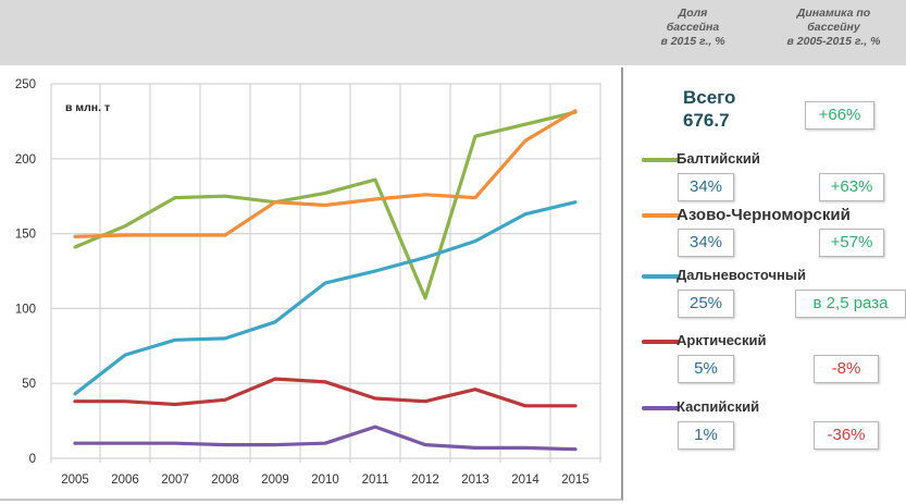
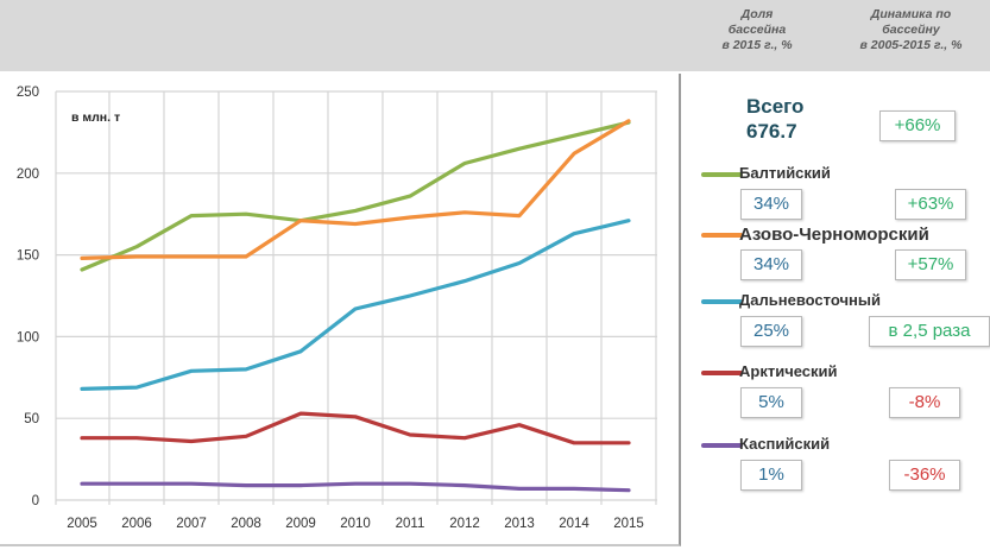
Дальневосточный/2005: 43 -> 68
Каспийский/2011: 21 -> 10
Балтийский/2012: 107 -> 206
